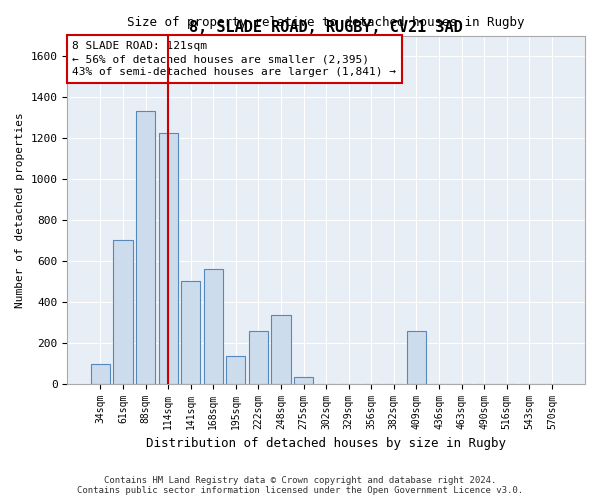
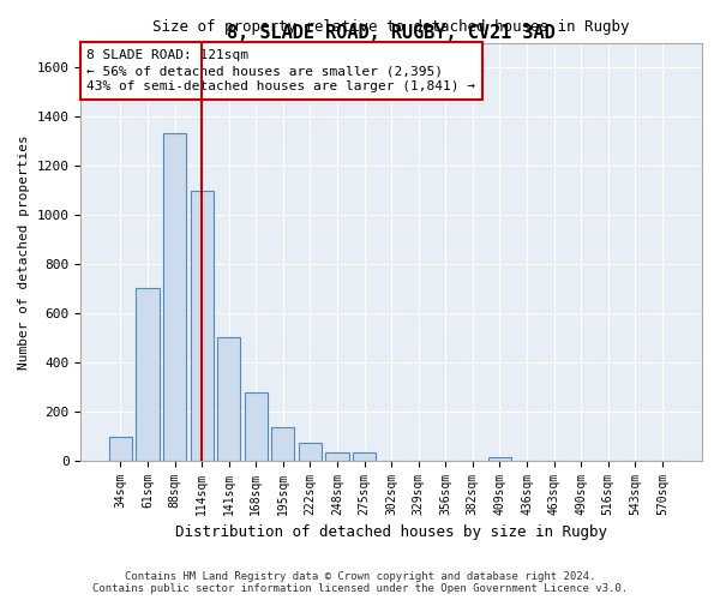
114sqm: 1225 -> 1100
168sqm: 560 -> 275
222sqm: 255 -> 70
248sqm: 335 -> 35
409sqm: 255 -> 15
